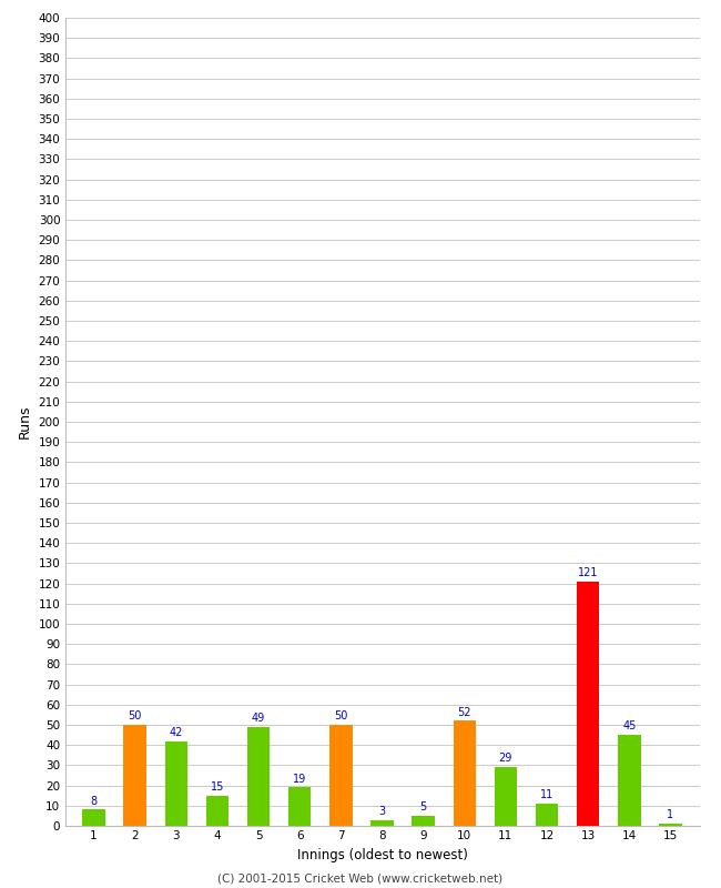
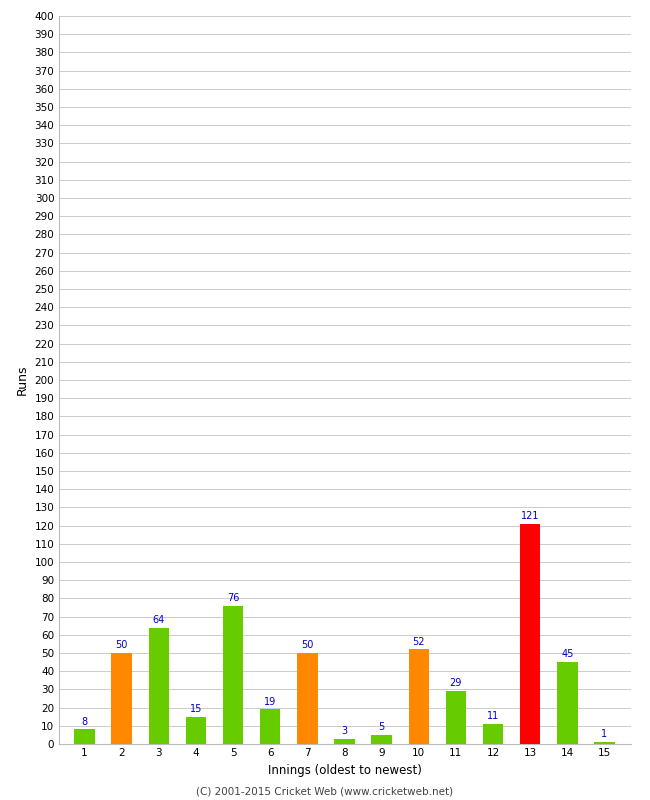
3: 42 -> 64
5: 49 -> 76
